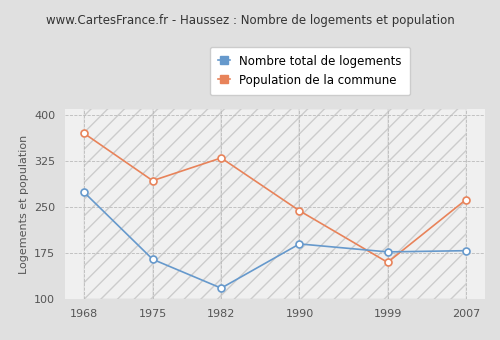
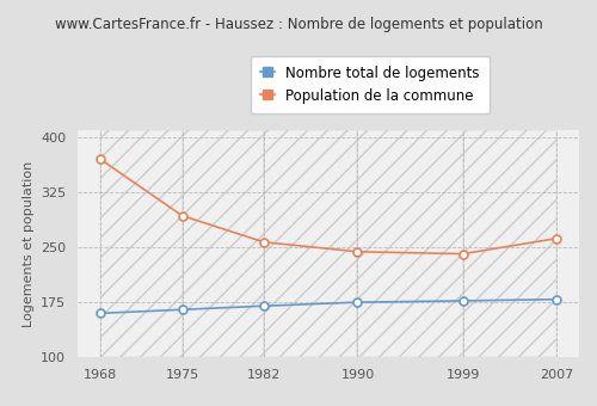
Nombre total de logements/1968: 274 -> 160
Nombre total de logements/1982: 118 -> 170
Population de la commune/1982: 330 -> 257
Nombre total de logements/1990: 190 -> 175
Population de la commune/1999: 160 -> 241
